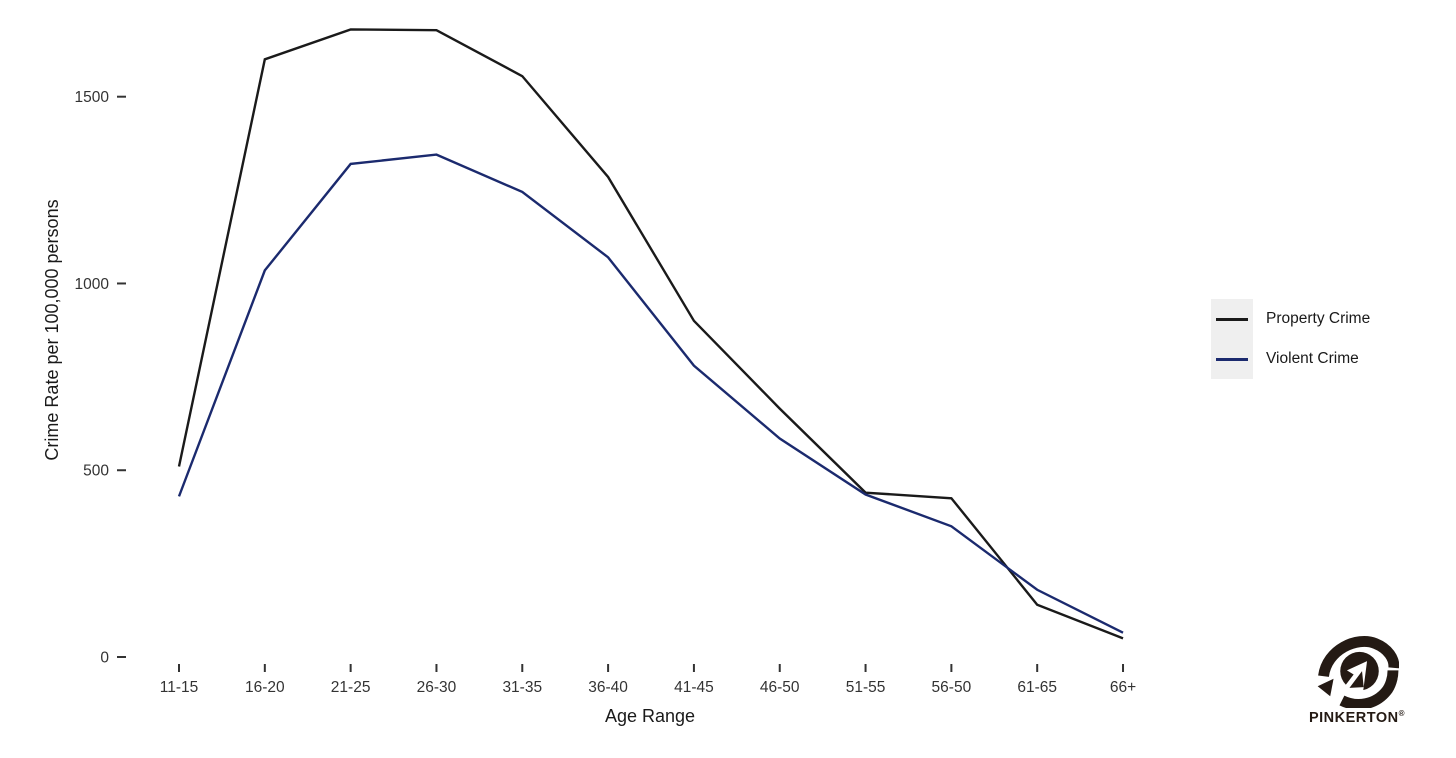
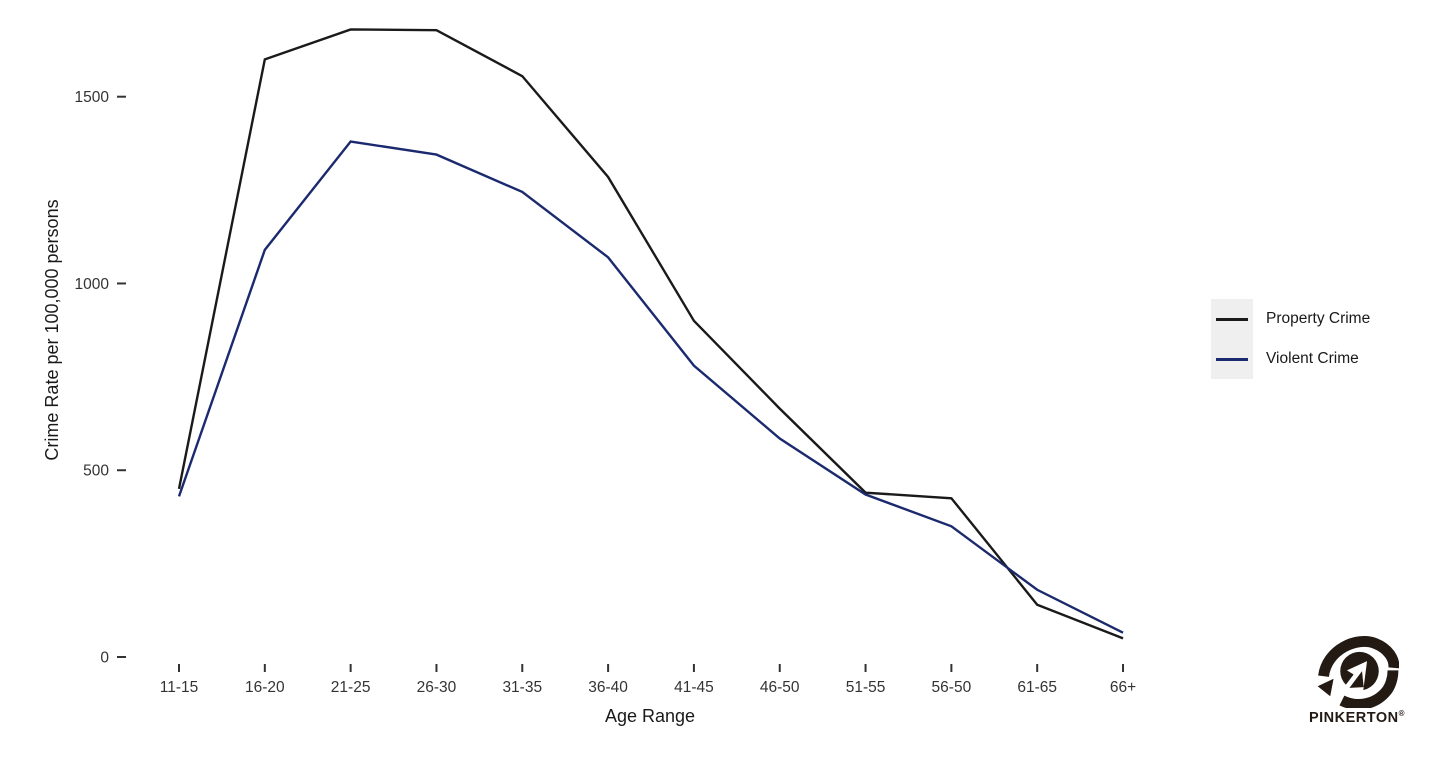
Property Crime/11-15: 510 -> 450
Violent Crime/16-20: 1040 -> 1090
Violent Crime/21-25: 1320 -> 1380
